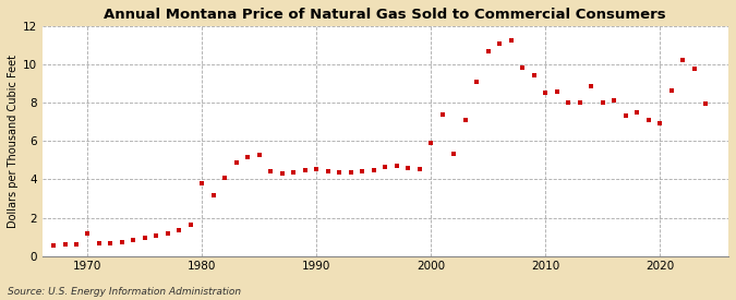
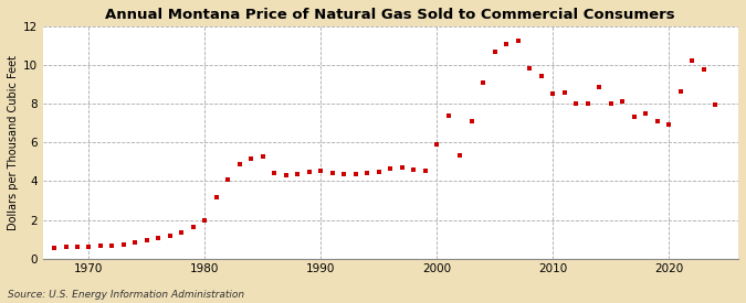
1970: 1.2 -> 0.6
1980: 3.8 -> 2.0
